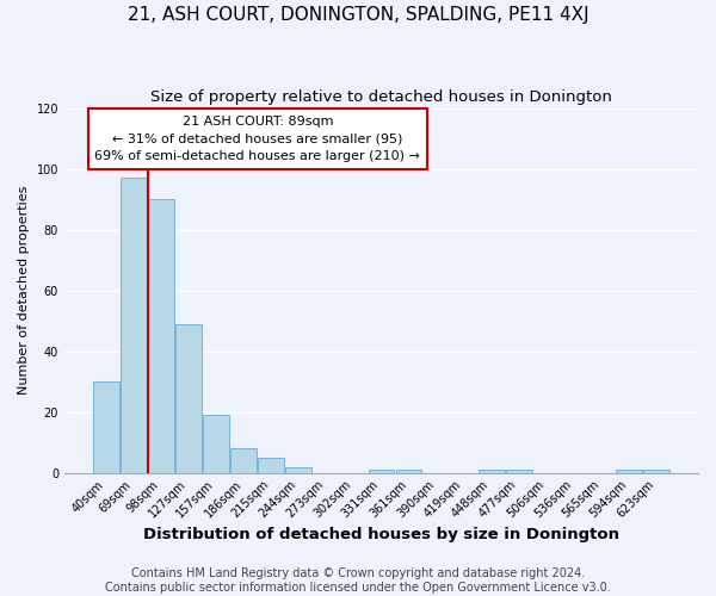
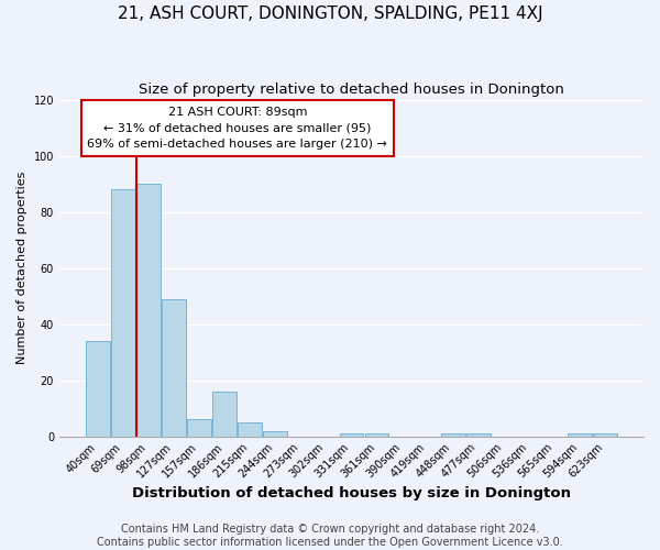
40sqm: 30 -> 34
69sqm: 97 -> 88
157sqm: 19 -> 6
186sqm: 8 -> 16
